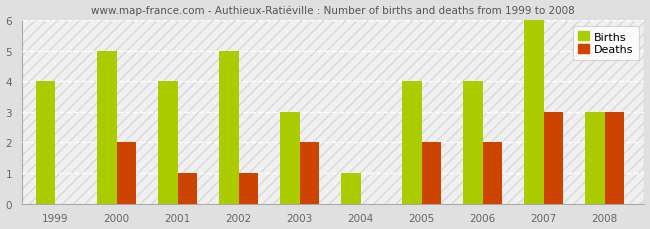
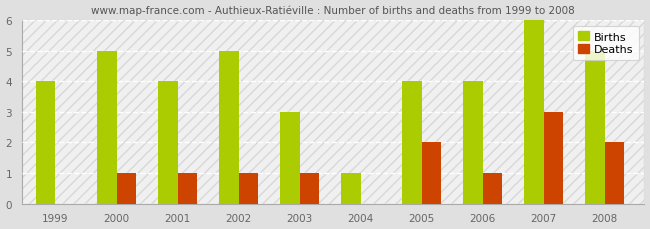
Deaths/2000: 2 -> 1
Deaths/2003: 2 -> 1
Deaths/2006: 2 -> 1
Births/2008: 3 -> 5
Deaths/2008: 3 -> 2
